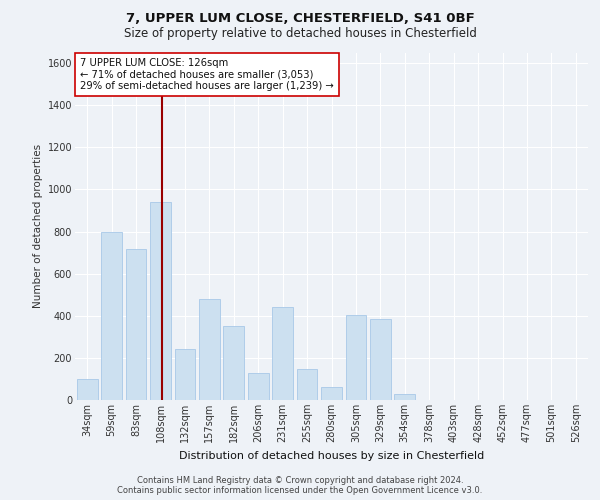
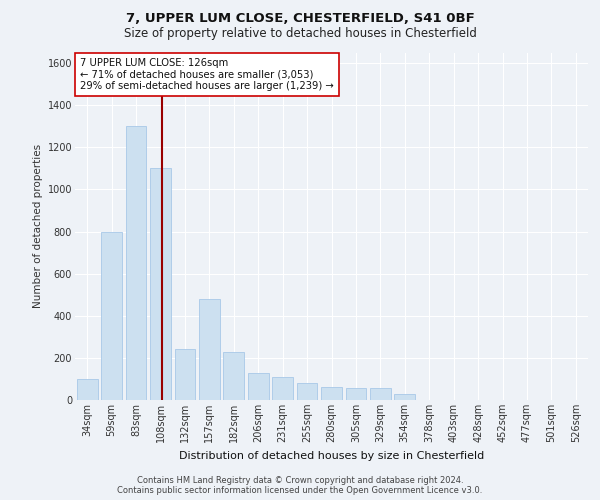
83sqm: 715 -> 1300
108sqm: 940 -> 1100
182sqm: 350 -> 230
231sqm: 440 -> 110
255sqm: 145 -> 80
305sqm: 405 -> 55
329sqm: 385 -> 55
